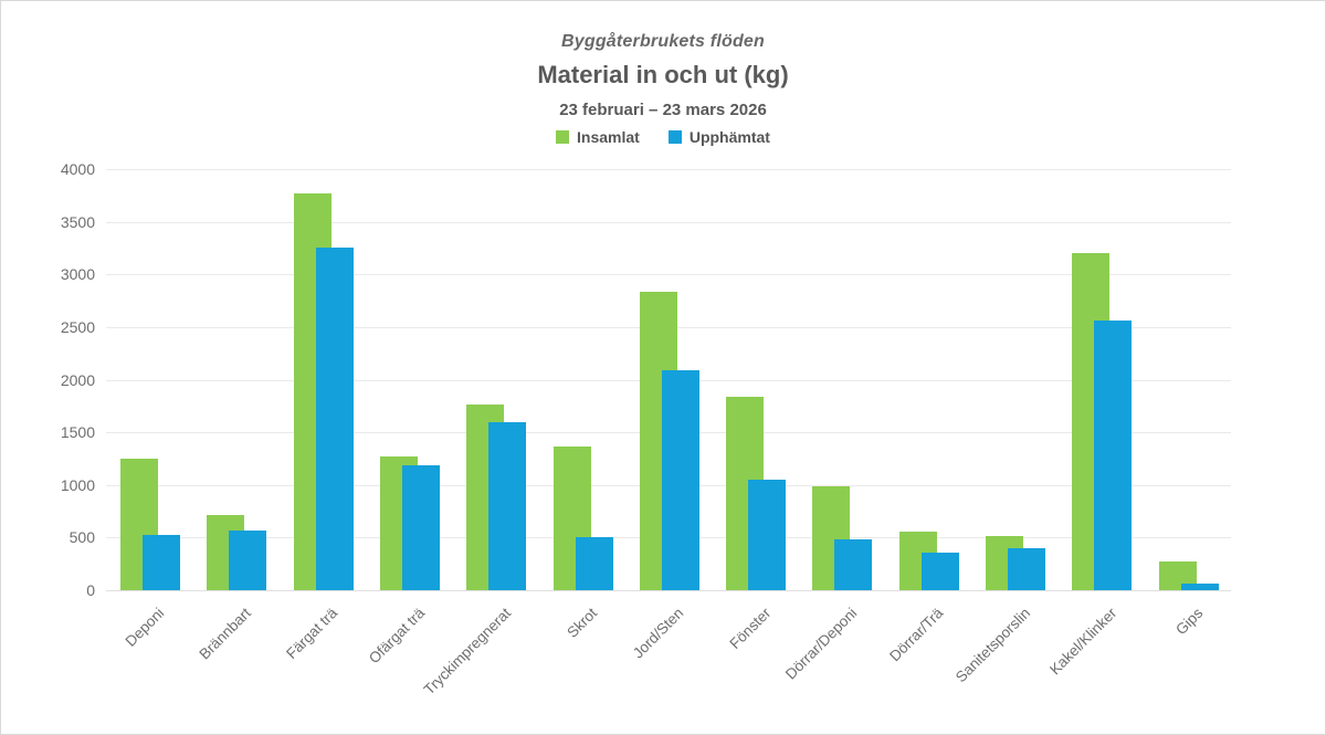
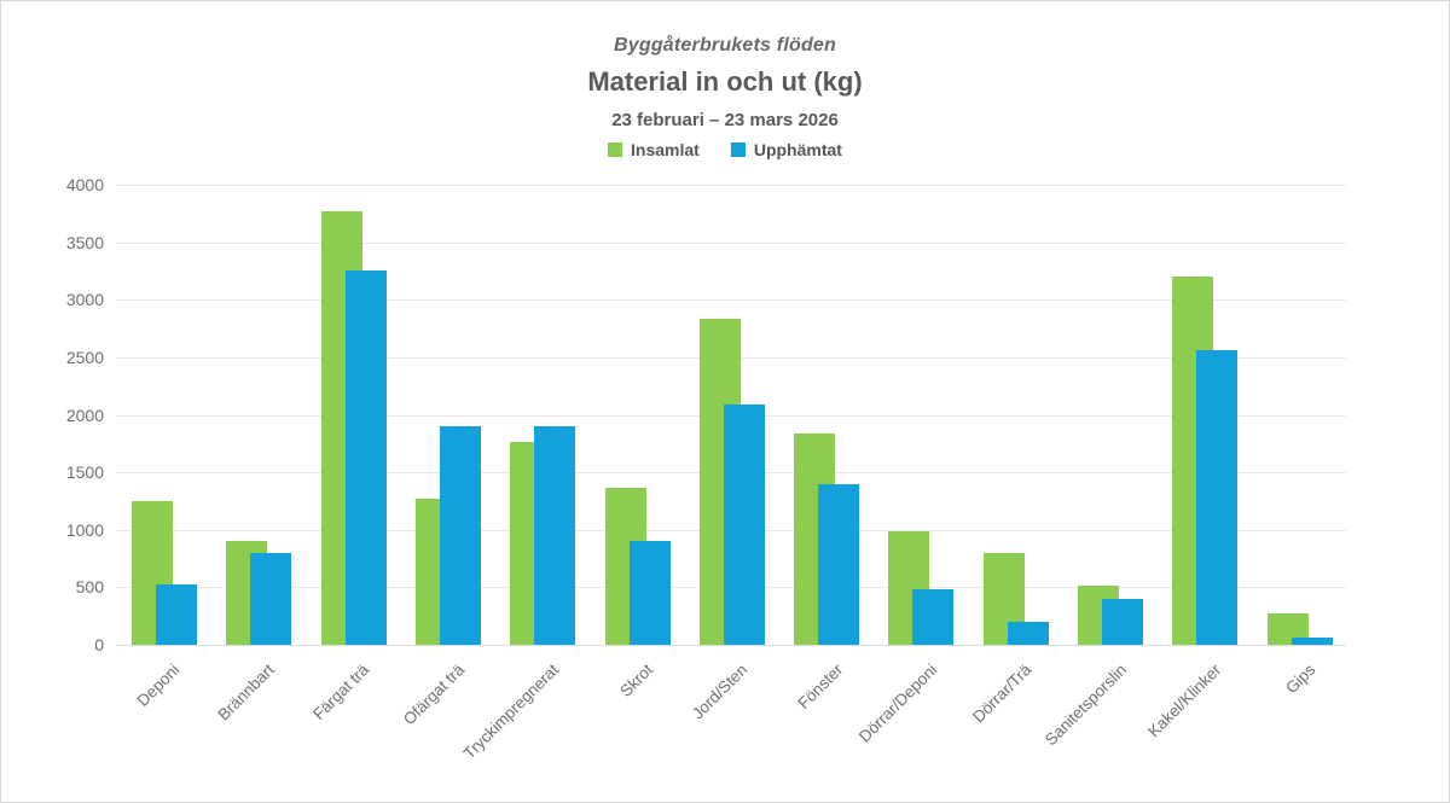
Insamlat/Brännbart: 700 -> 900
Upphämtat/Brännbart: 600 -> 800
Upphämtat/Ofärgat trä: 1200 -> 1900
Upphämtat/Tryckimpregnerat: 1600 -> 1900
Upphämtat/Skrot: 500 -> 900
Upphämtat/Fönster: 1100 -> 1400
Insamlat/Dörrar/Trä: 600 -> 800
Upphämtat/Dörrar/Trä: 400 -> 200
